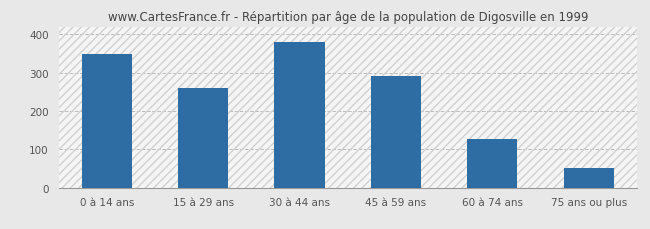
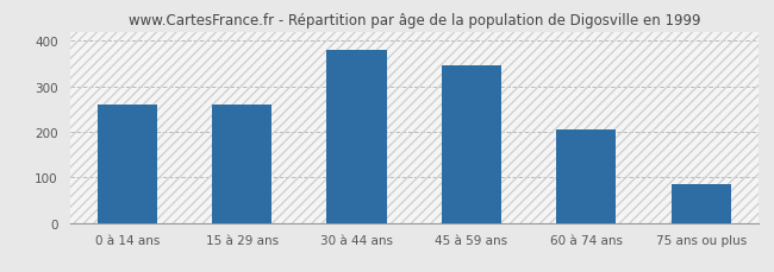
0 à 14 ans: 348 -> 260
45 à 59 ans: 292 -> 345
60 à 74 ans: 128 -> 205
75 ans ou plus: 50 -> 85
